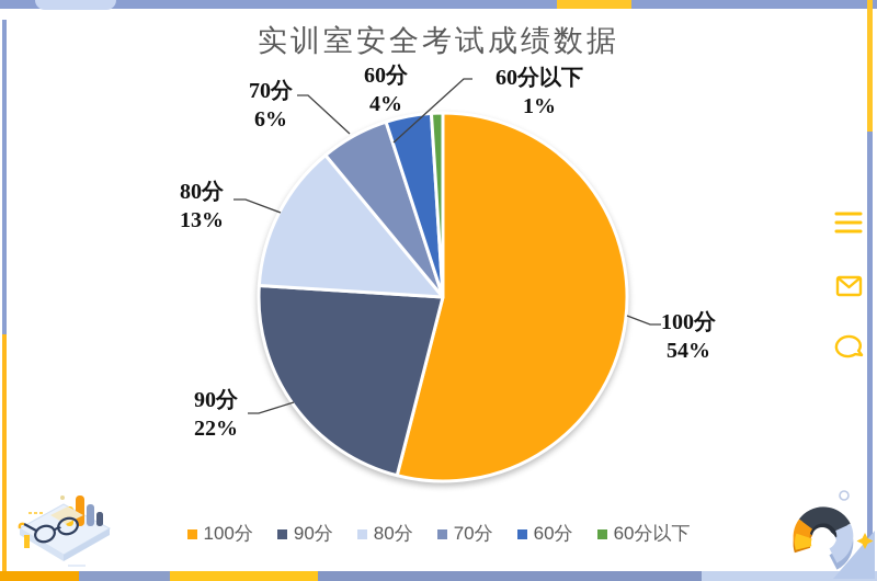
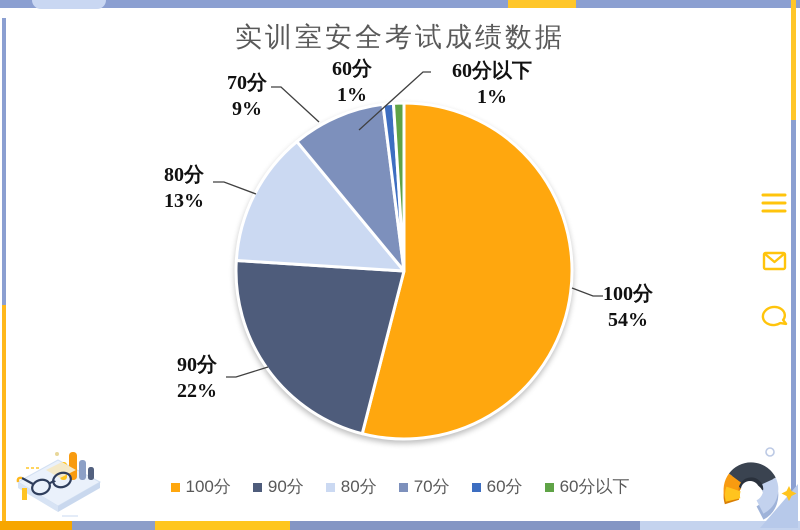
70分: 6% -> 9%
60分: 4% -> 1%
